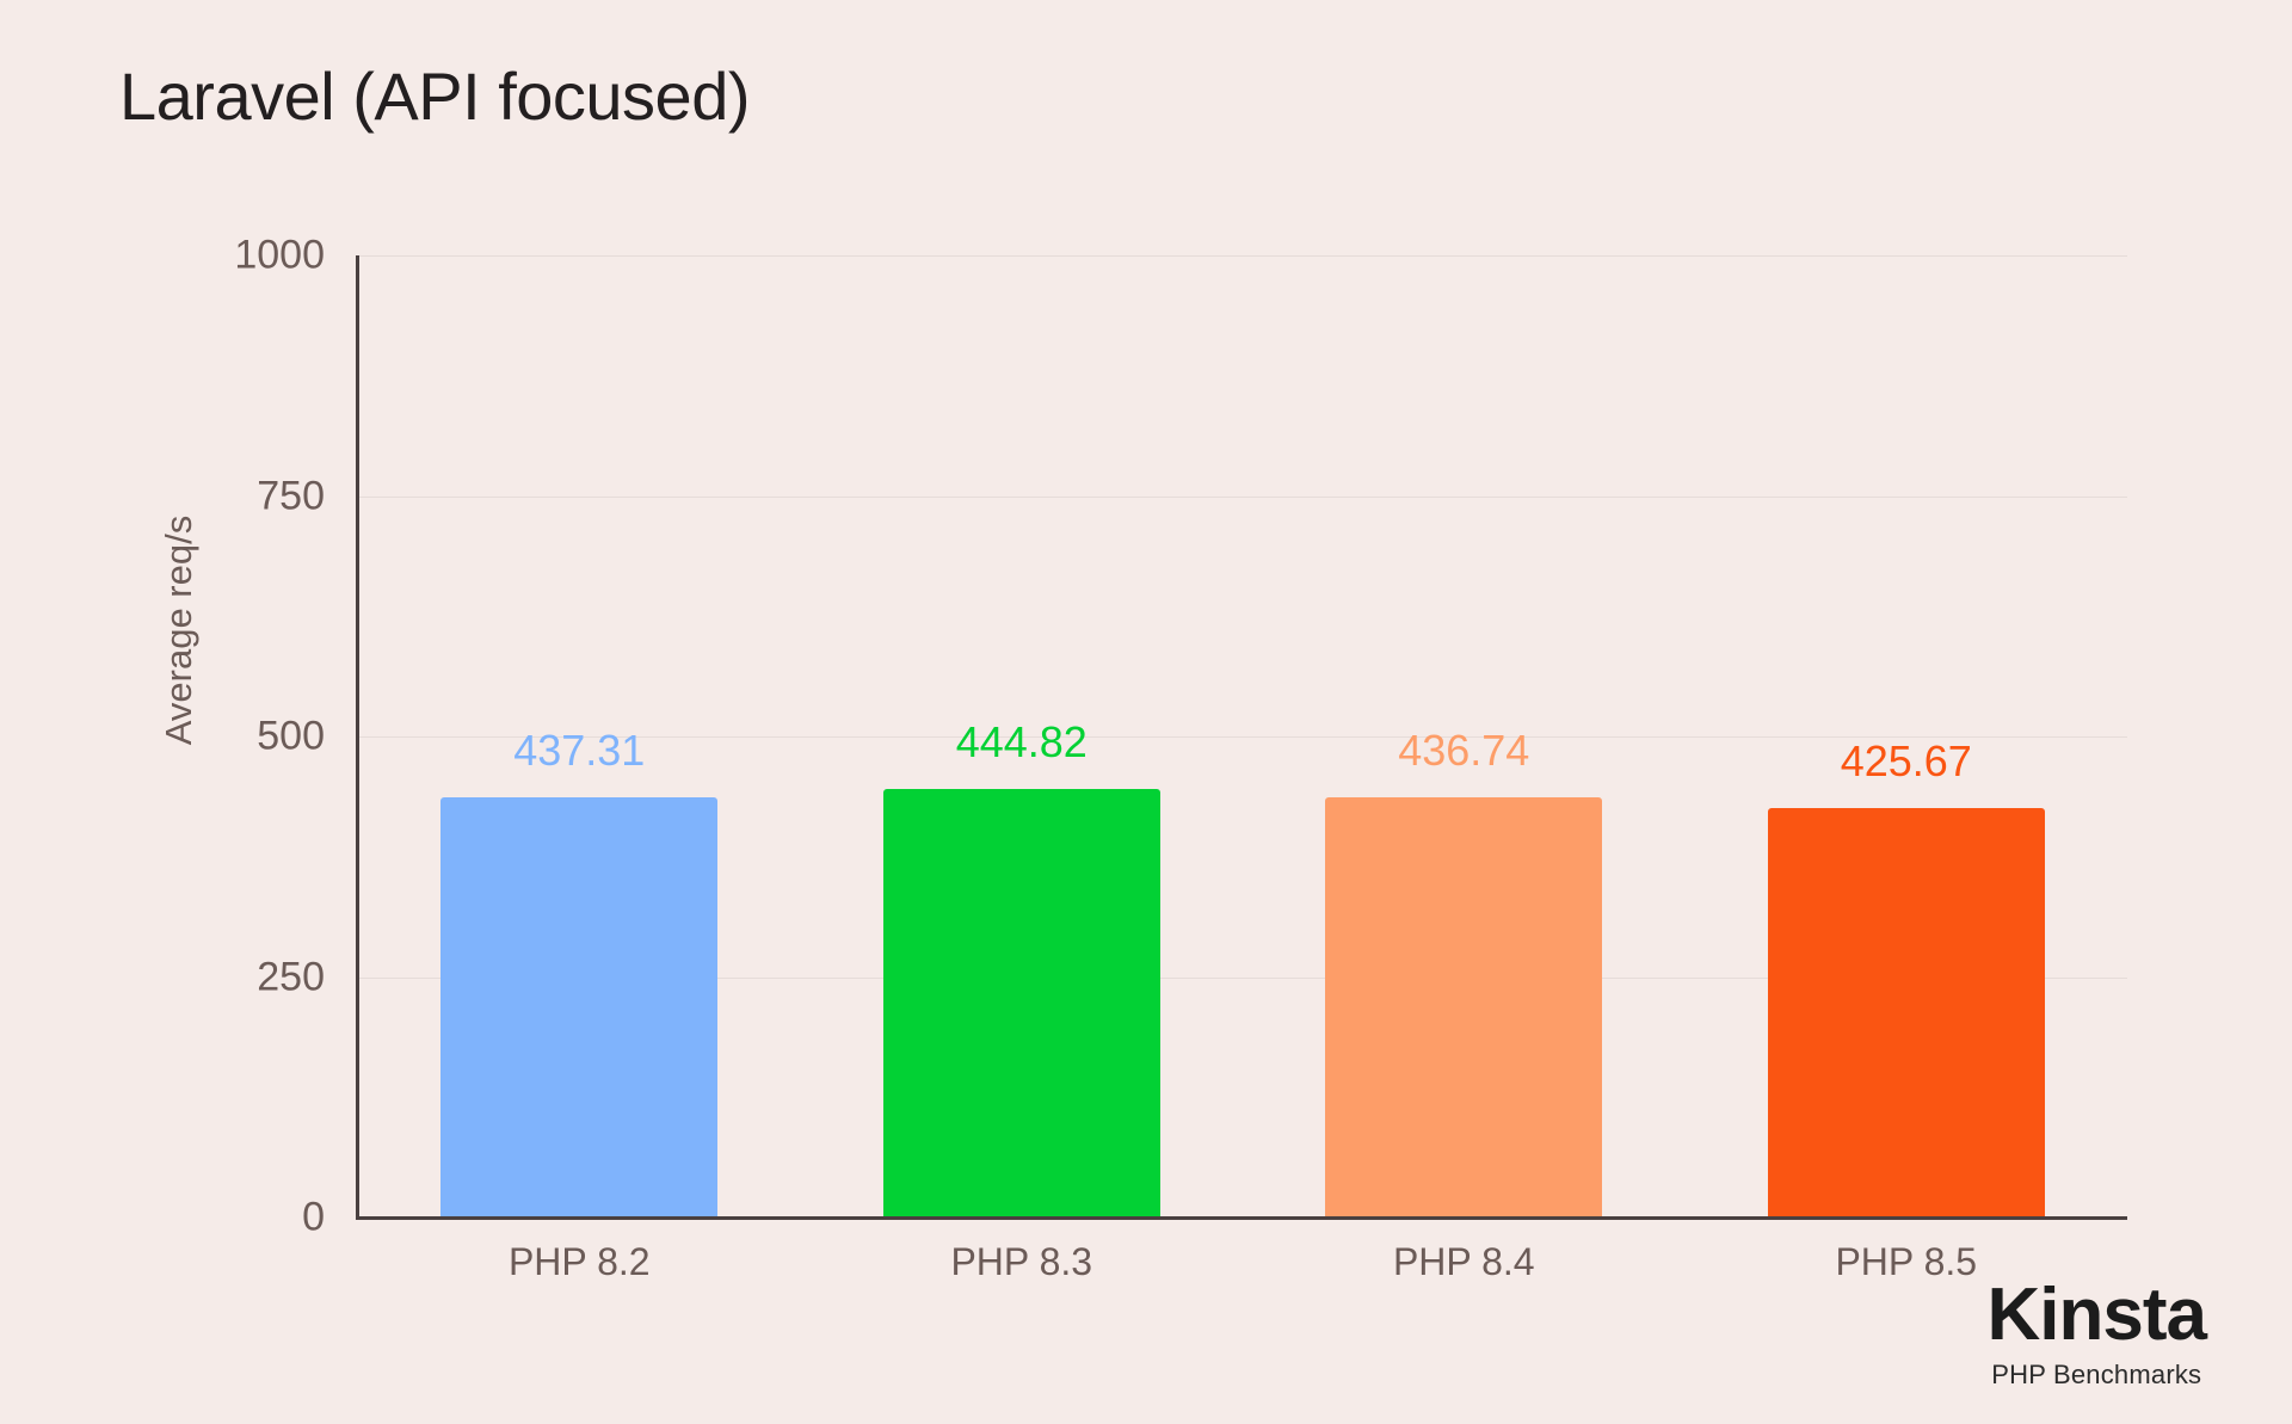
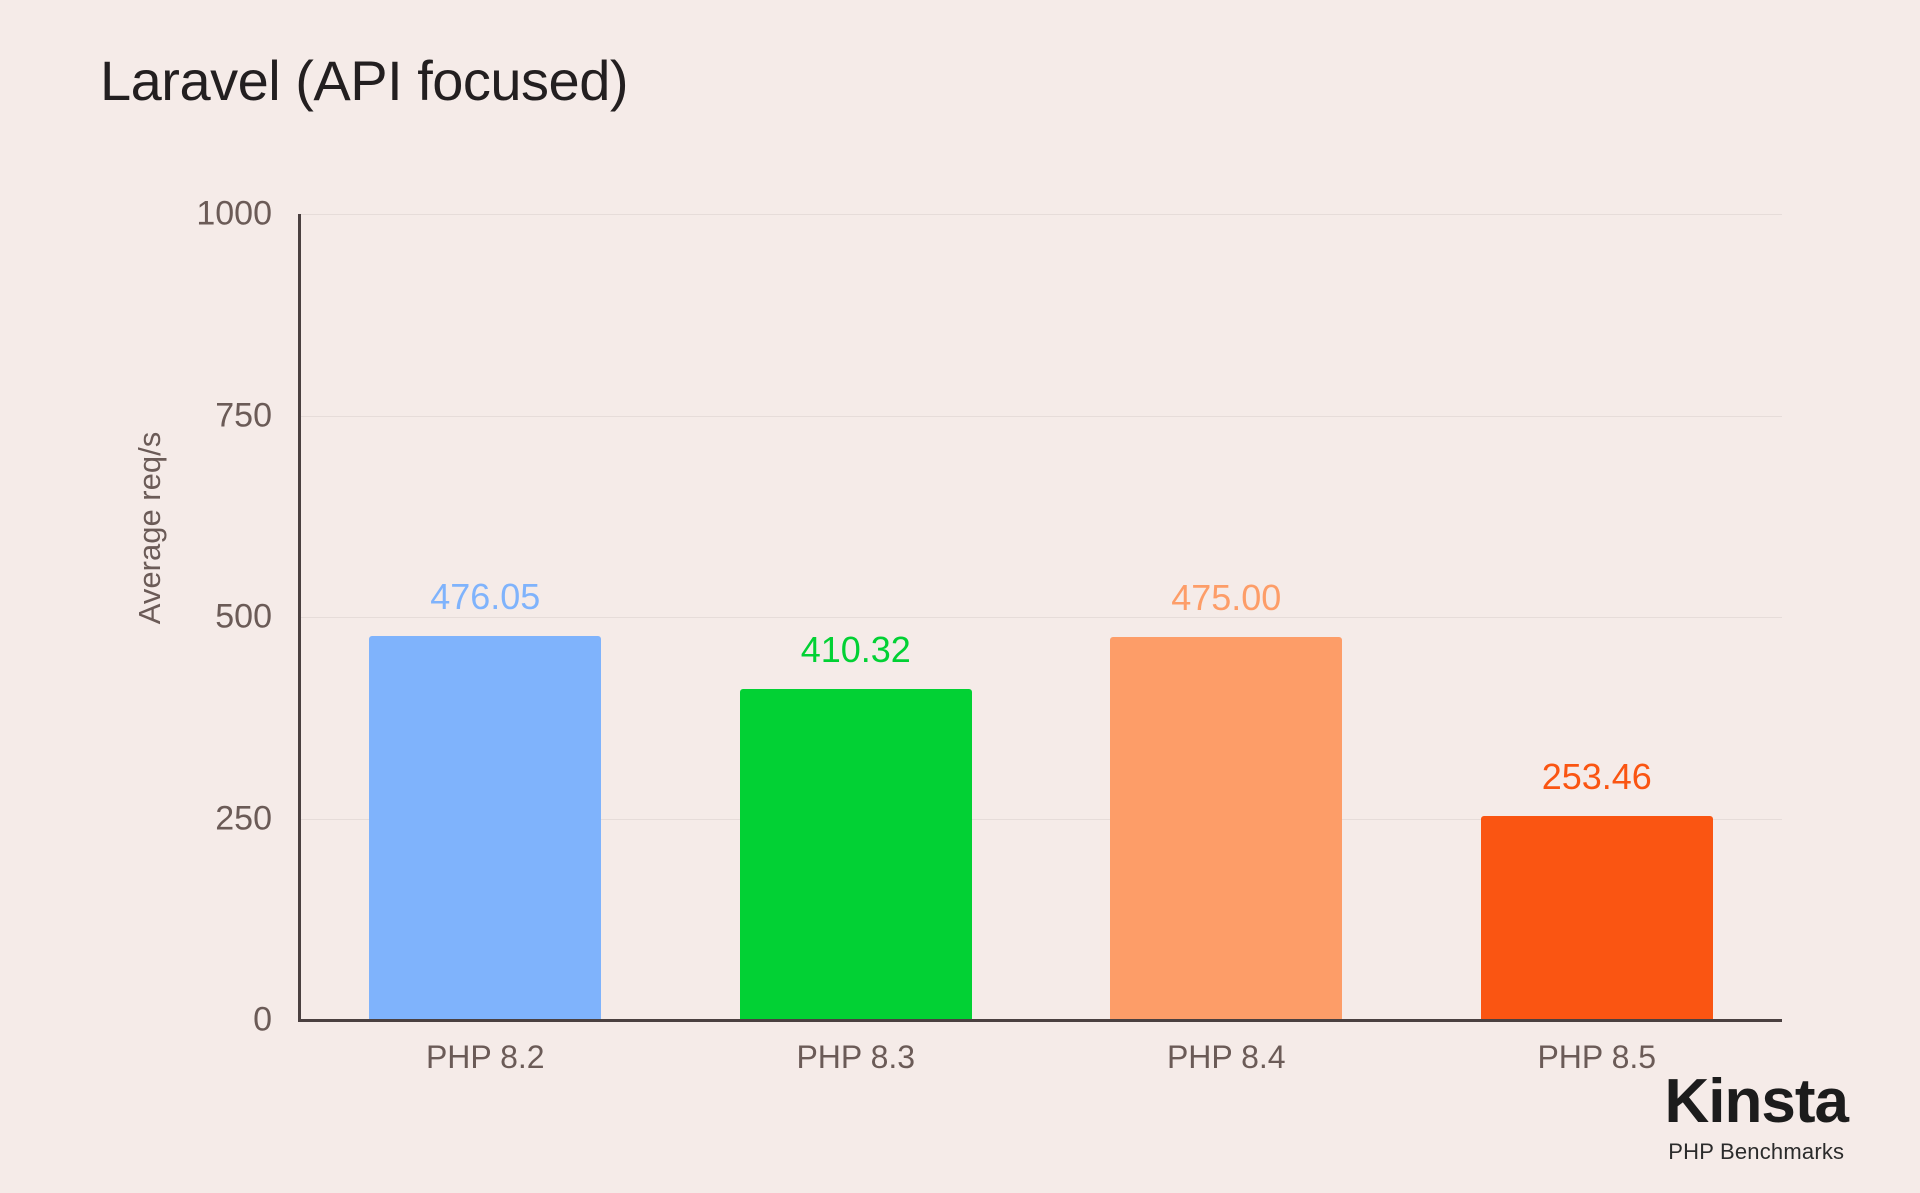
PHP 8.2: 437.31 -> 476.05
PHP 8.3: 444.82 -> 410.32
PHP 8.4: 436.74 -> 475.00
PHP 8.5: 425.67 -> 253.46
